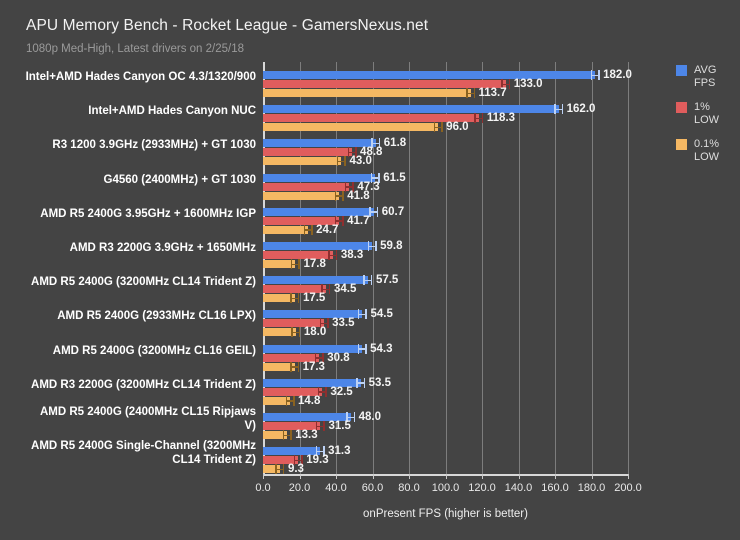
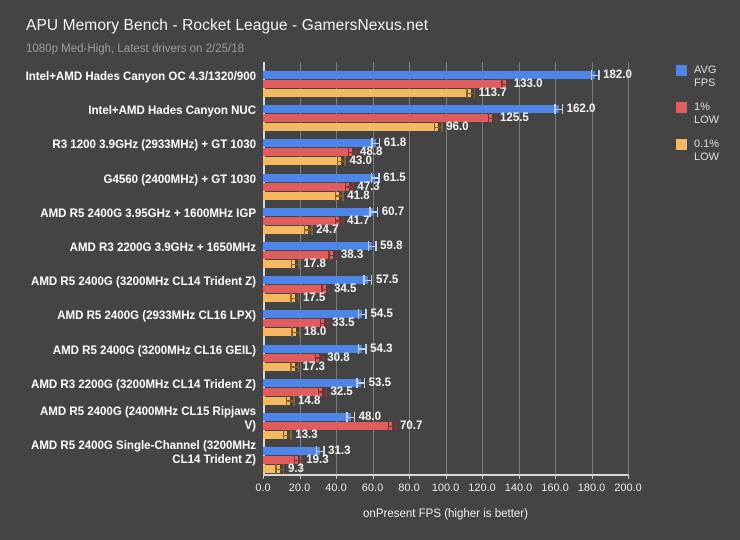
1% LOW/Intel+AMD Hades Canyon NUC: 118.3 -> 125.5
1% LOW/AMD R5 2400G (2400MHz CL15 Ripjaws V): 31.5 -> 70.7
